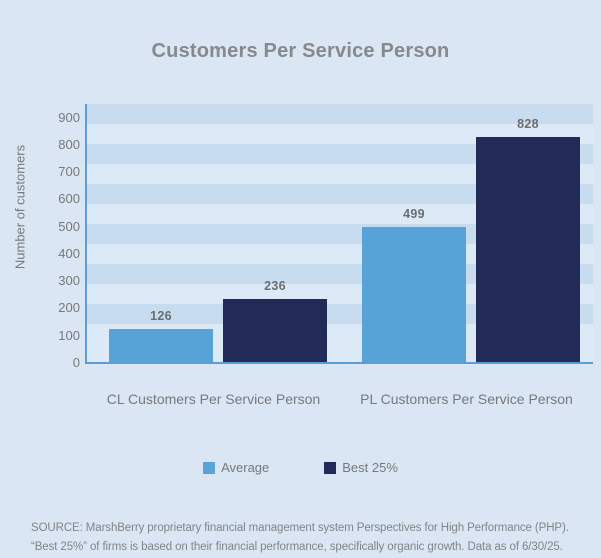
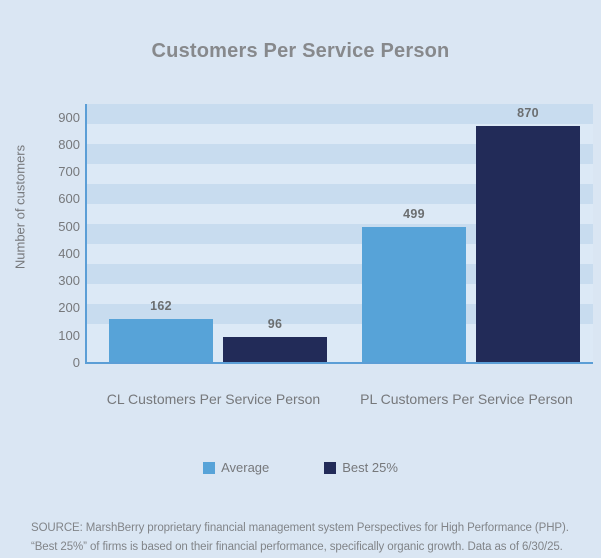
Average/CL Customers Per Service Person: 126 -> 162
Best 25%/CL Customers Per Service Person: 236 -> 96
Best 25%/PL Customers Per Service Person: 828 -> 870
